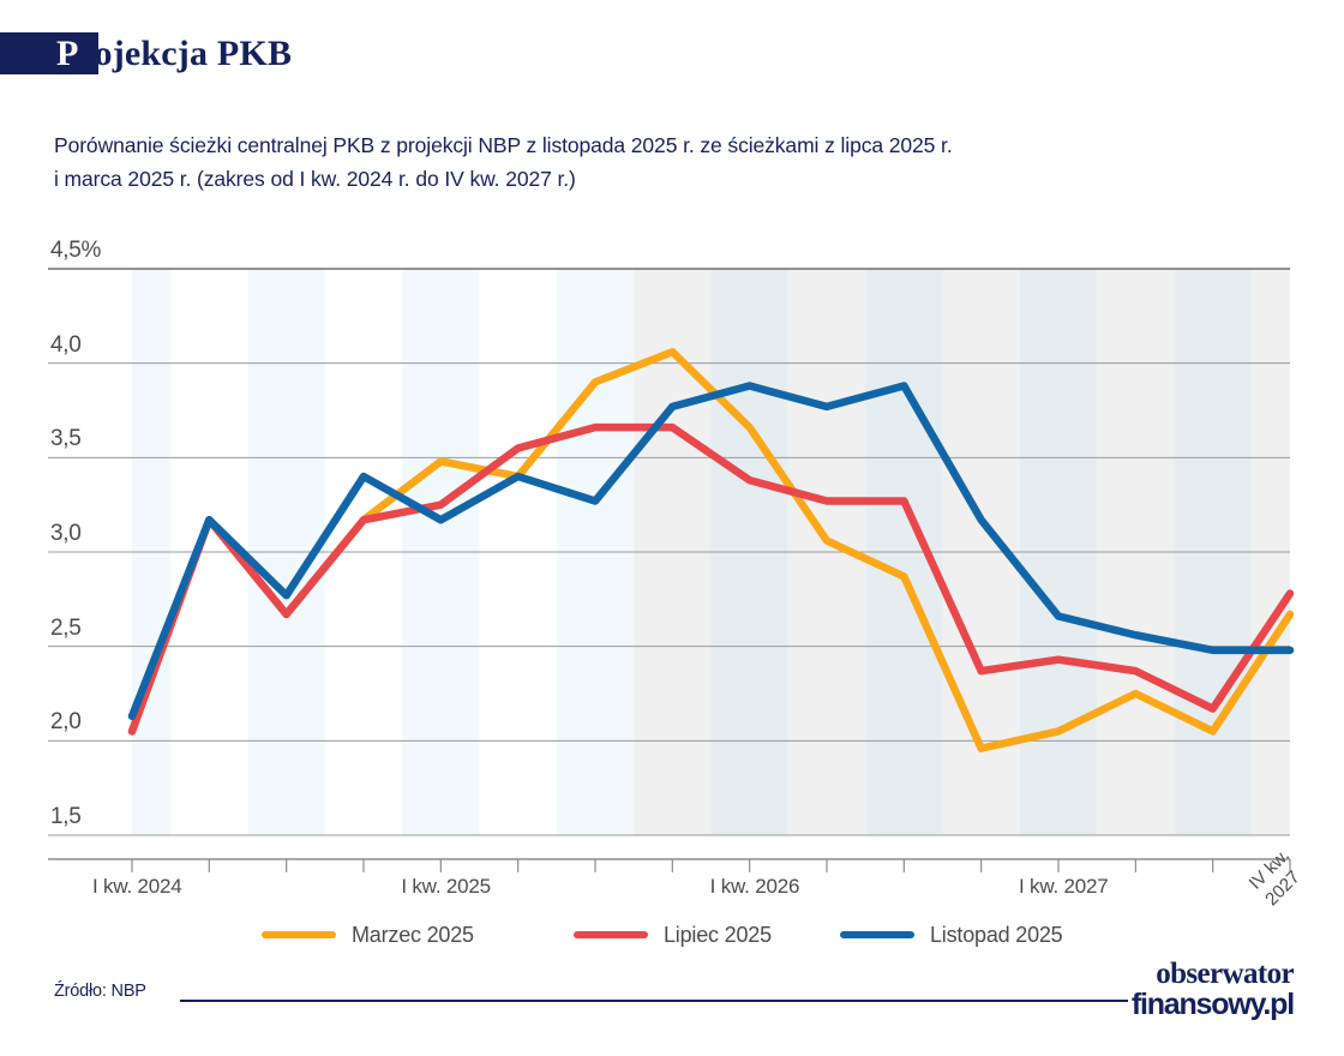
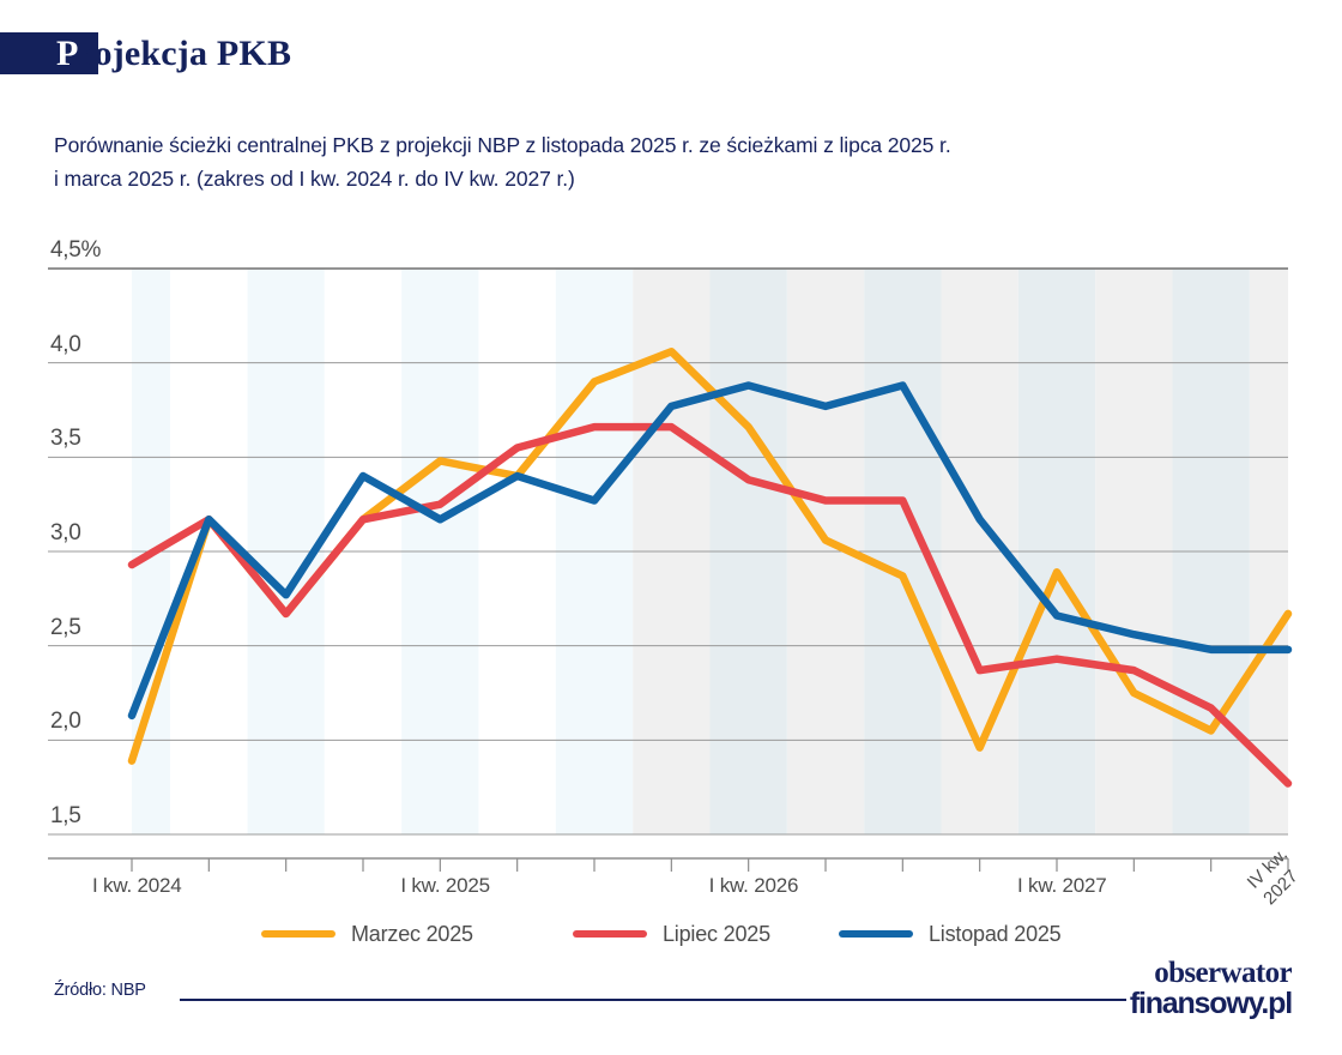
Marzec 2025/I kw. 2024: 2,05% -> 1,89%
Lipiec 2025/I kw. 2024: 2,05% -> 2,93%
Marzec 2025/I kw. 2027: 2,05% -> 2,89%
Lipiec 2025/IV kw. 2027: 2,78% -> 1,77%
